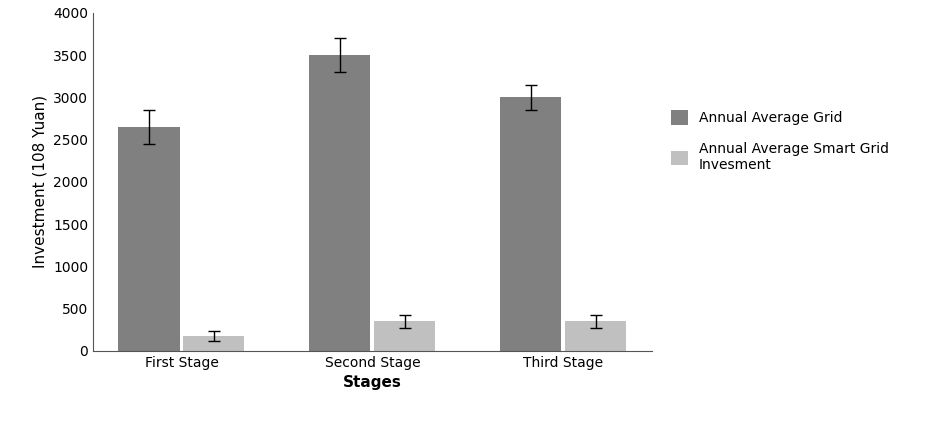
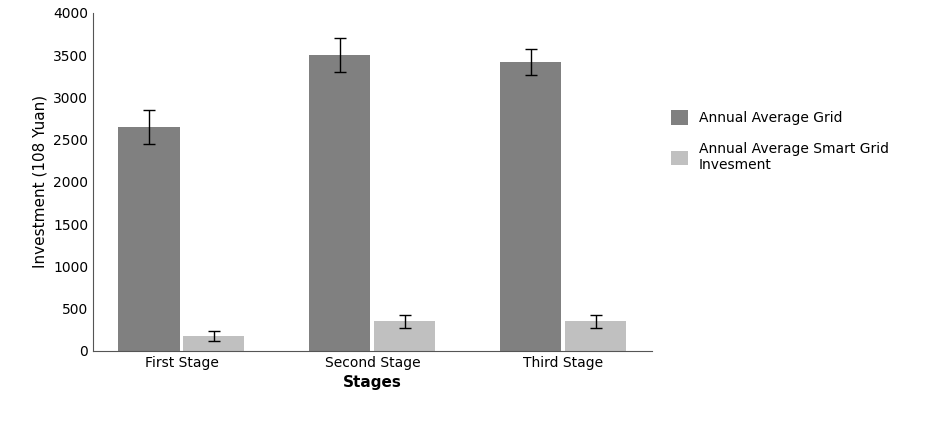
Annual Average Grid/Third Stage: 3000 -> 3420
